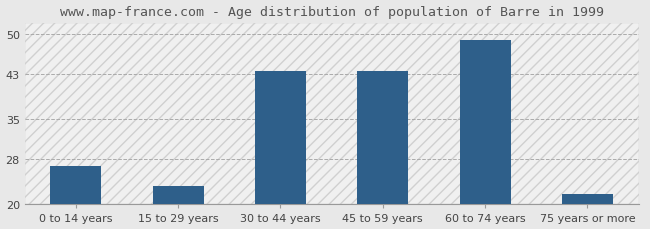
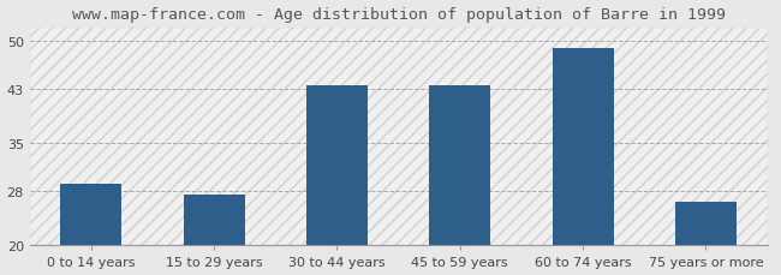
0 to 14 years: 26.8 -> 29.0
15 to 29 years: 23.2 -> 27.5
75 years or more: 21.8 -> 26.5
